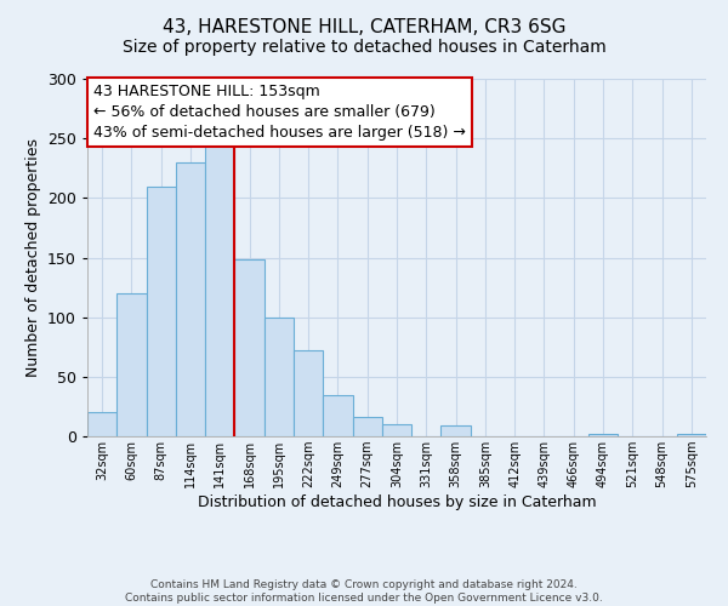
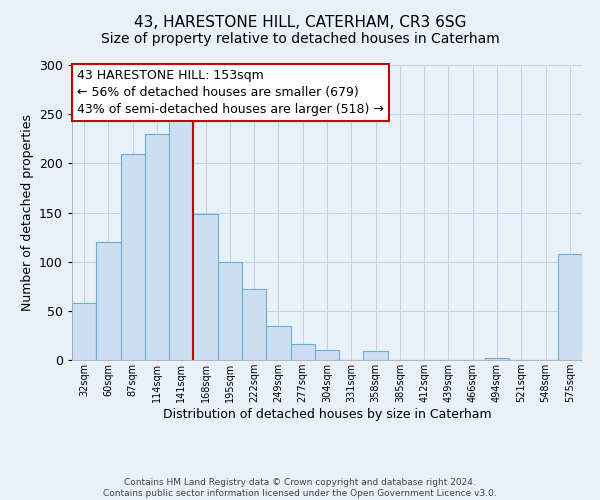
32sqm: 20 -> 58
575sqm: 2 -> 108
